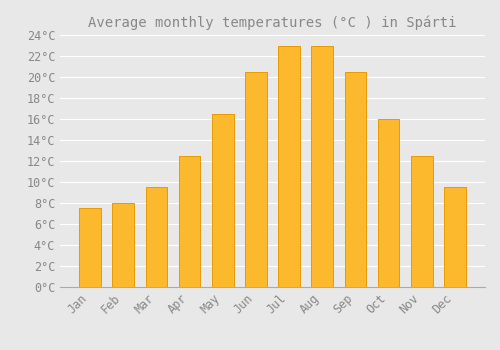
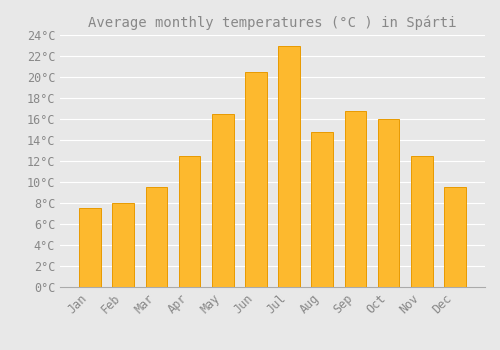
Aug: 23.0°C -> 14.8°C
Sep: 20.5°C -> 16.8°C
